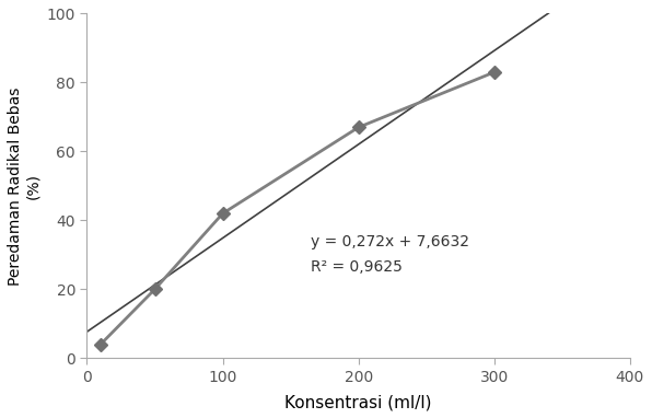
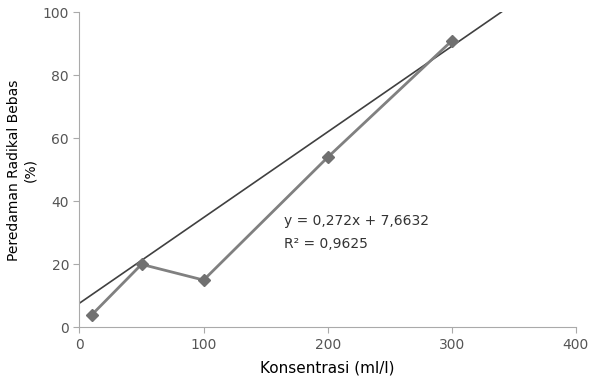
100: 42 -> 15
200: 67 -> 54
300: 83 -> 91
